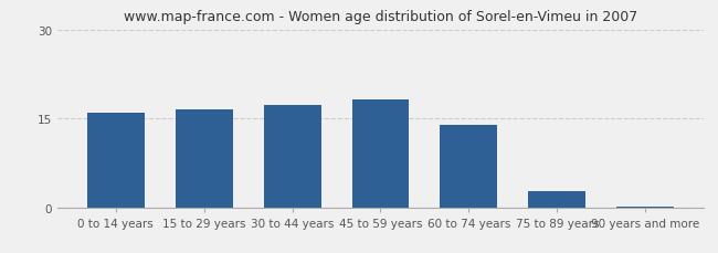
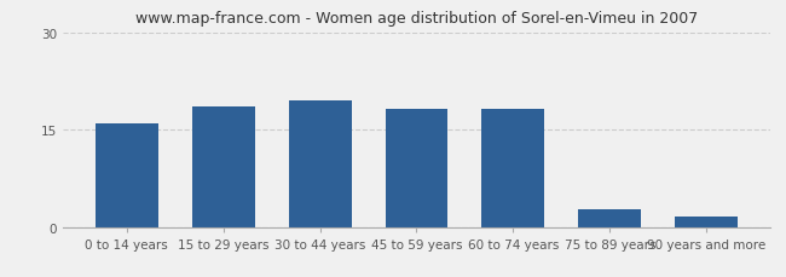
15 to 29 years: 16.6 -> 18.6
30 to 44 years: 17.2 -> 19.4
60 to 74 years: 13.9 -> 18.2
90 years and more: 0.2 -> 1.6
